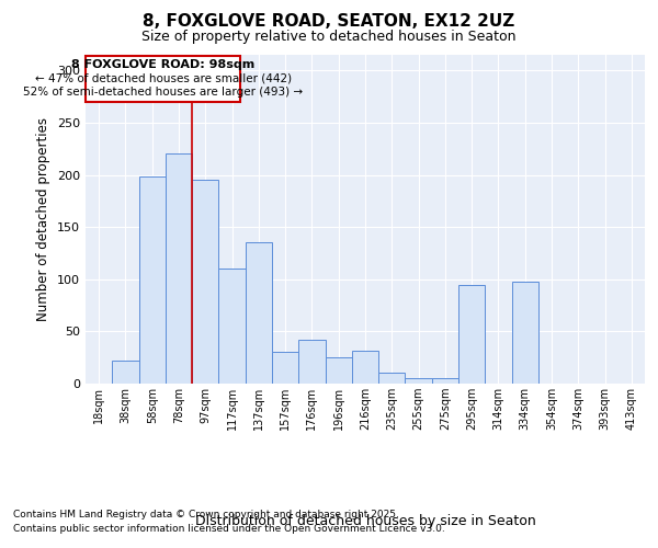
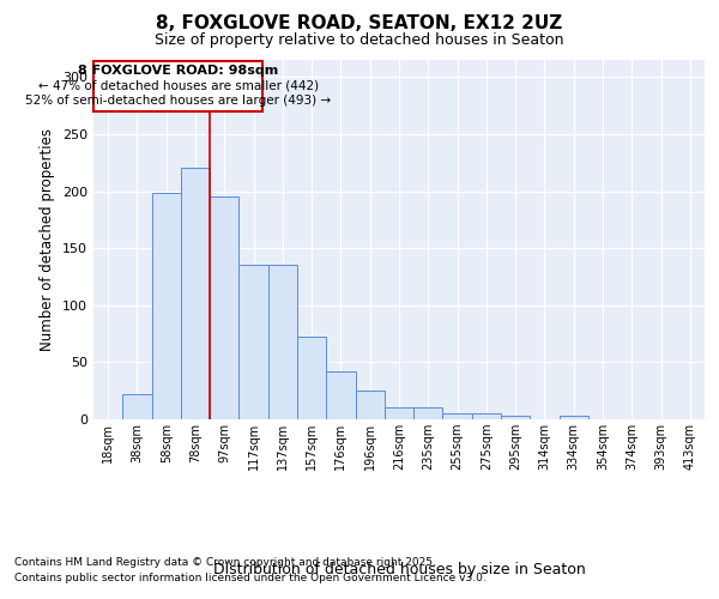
117sqm: 110 -> 135
157sqm: 30 -> 72
216sqm: 32 -> 10
295sqm: 94 -> 3
334sqm: 98 -> 3
